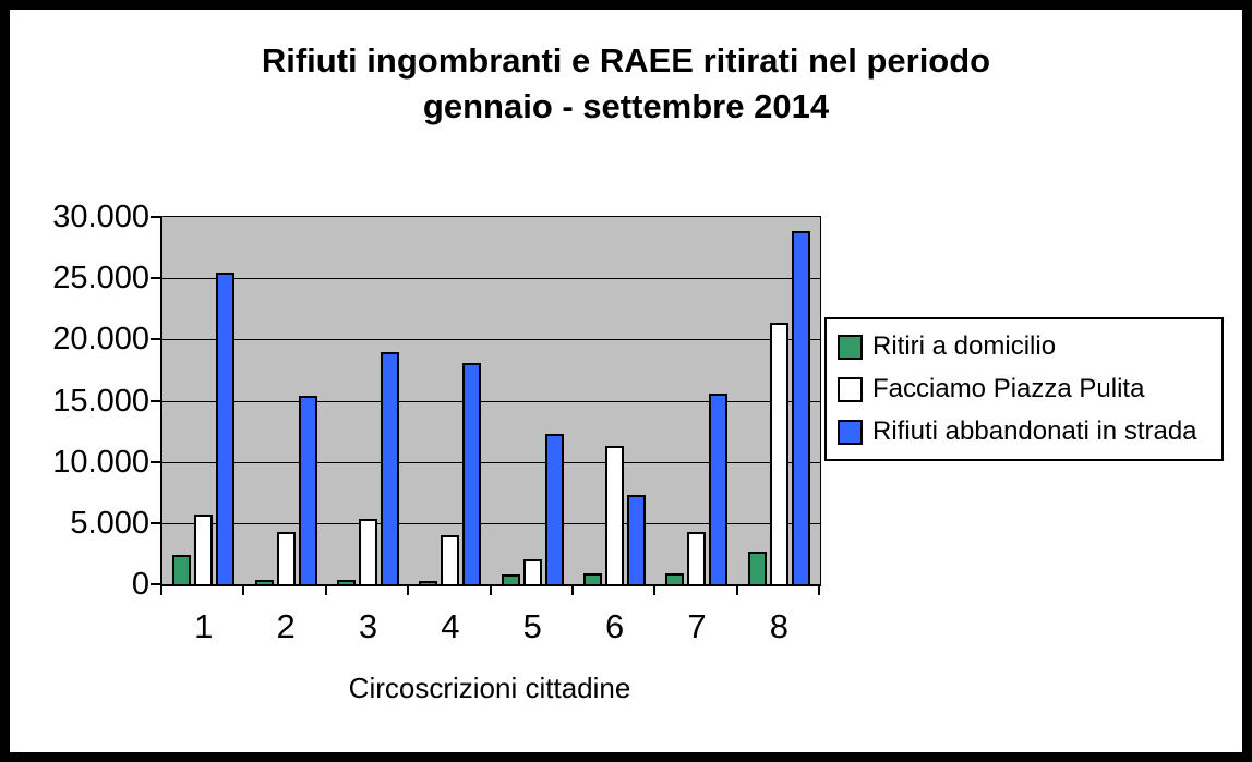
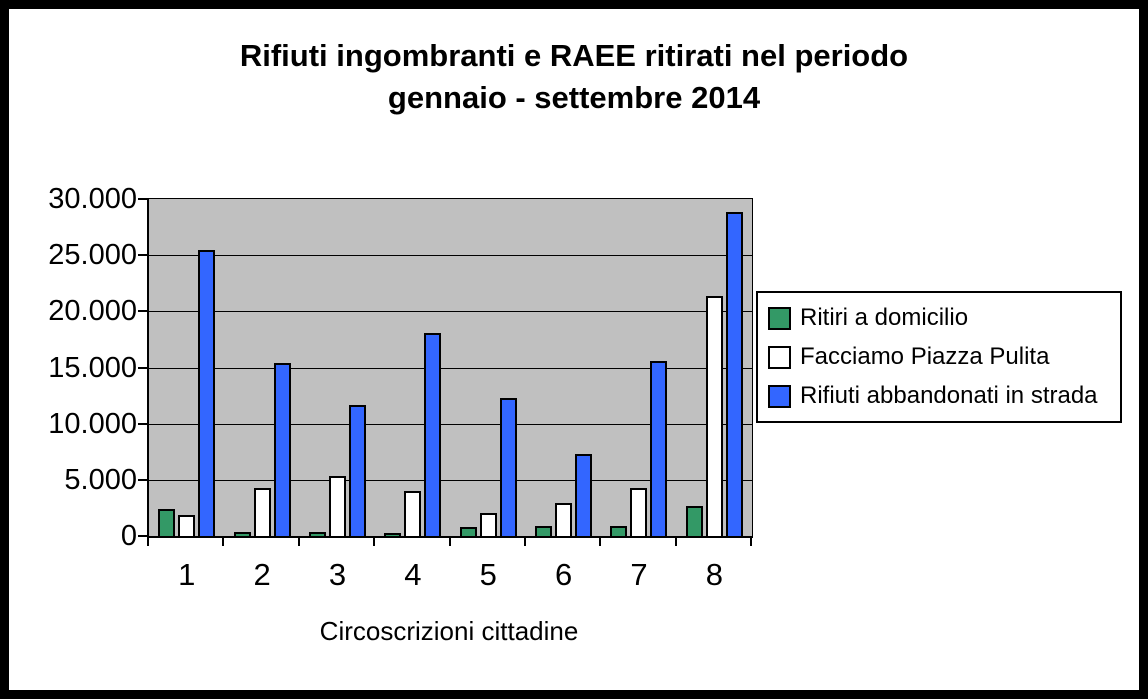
Facciamo Piazza Pulita/1: 5700 -> 1900
Rifiuti abbandonati in strada/3: 19000 -> 11700
Facciamo Piazza Pulita/6: 11300 -> 3000
